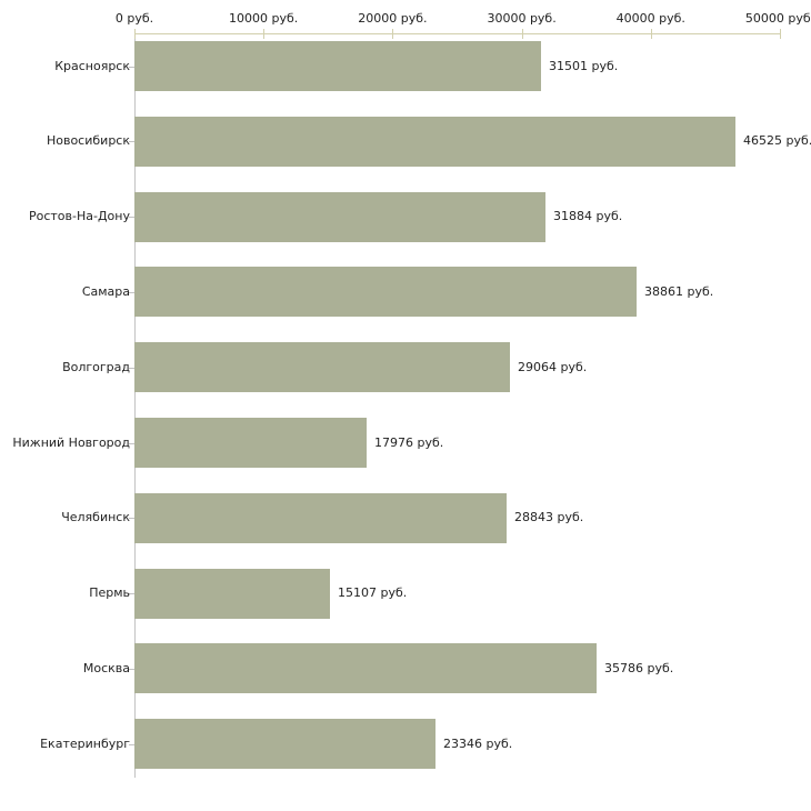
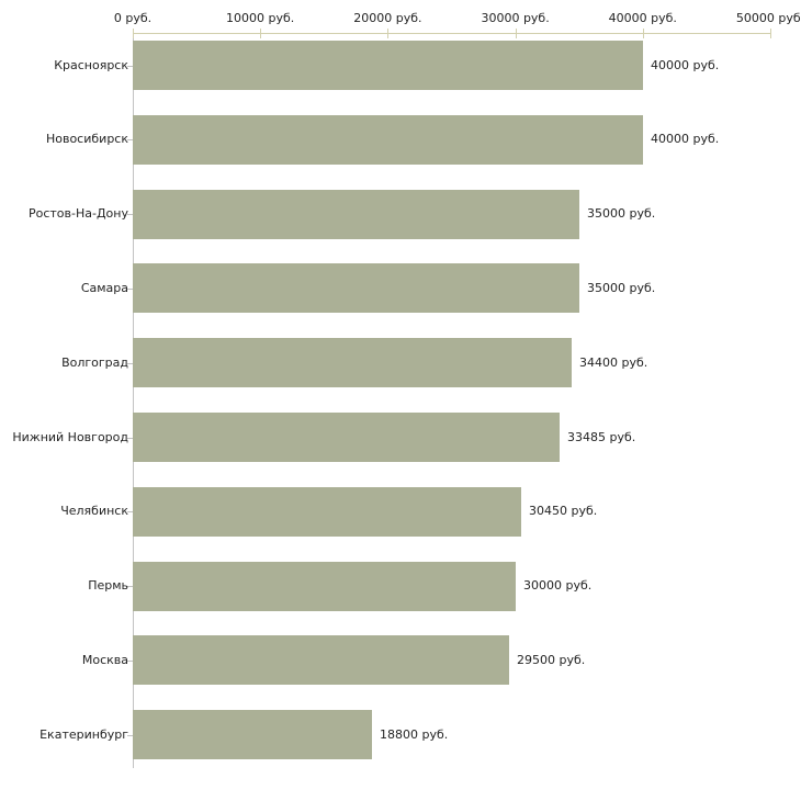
Красноярск: 31501 -> 40000
Новосибирск: 46525 -> 40000
Ростов-На-Дону: 31884 -> 35000
Самара: 38861 -> 35000
Волгоград: 29064 -> 34400
Нижний Новгород: 17976 -> 33485
Челябинск: 28843 -> 30450
Пермь: 15107 -> 30000
Москва: 35786 -> 29500
Екатеринбург: 23346 -> 18800
